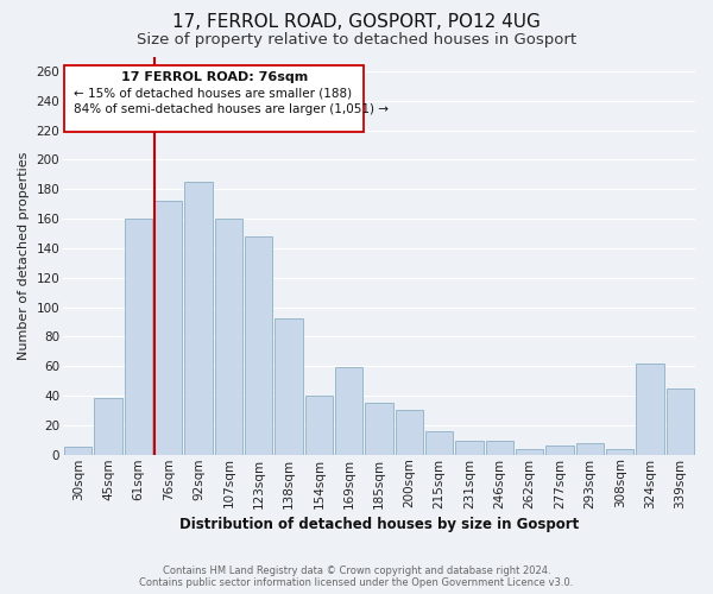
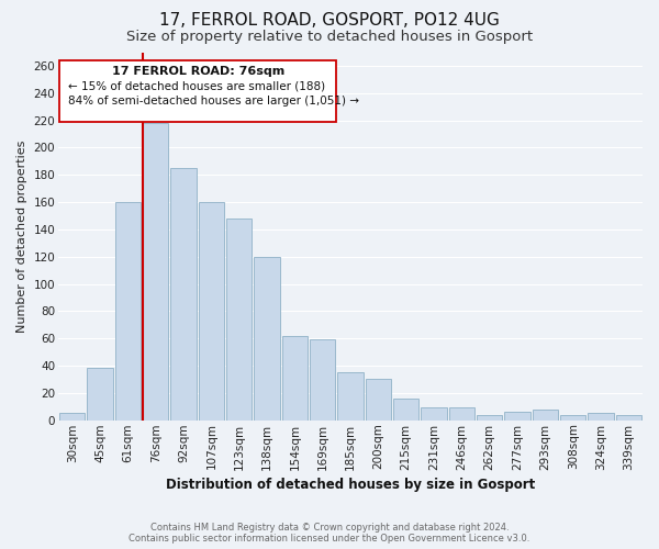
76sqm: 172 -> 218
138sqm: 92 -> 120
154sqm: 40 -> 62
324sqm: 62 -> 5
339sqm: 45 -> 4
